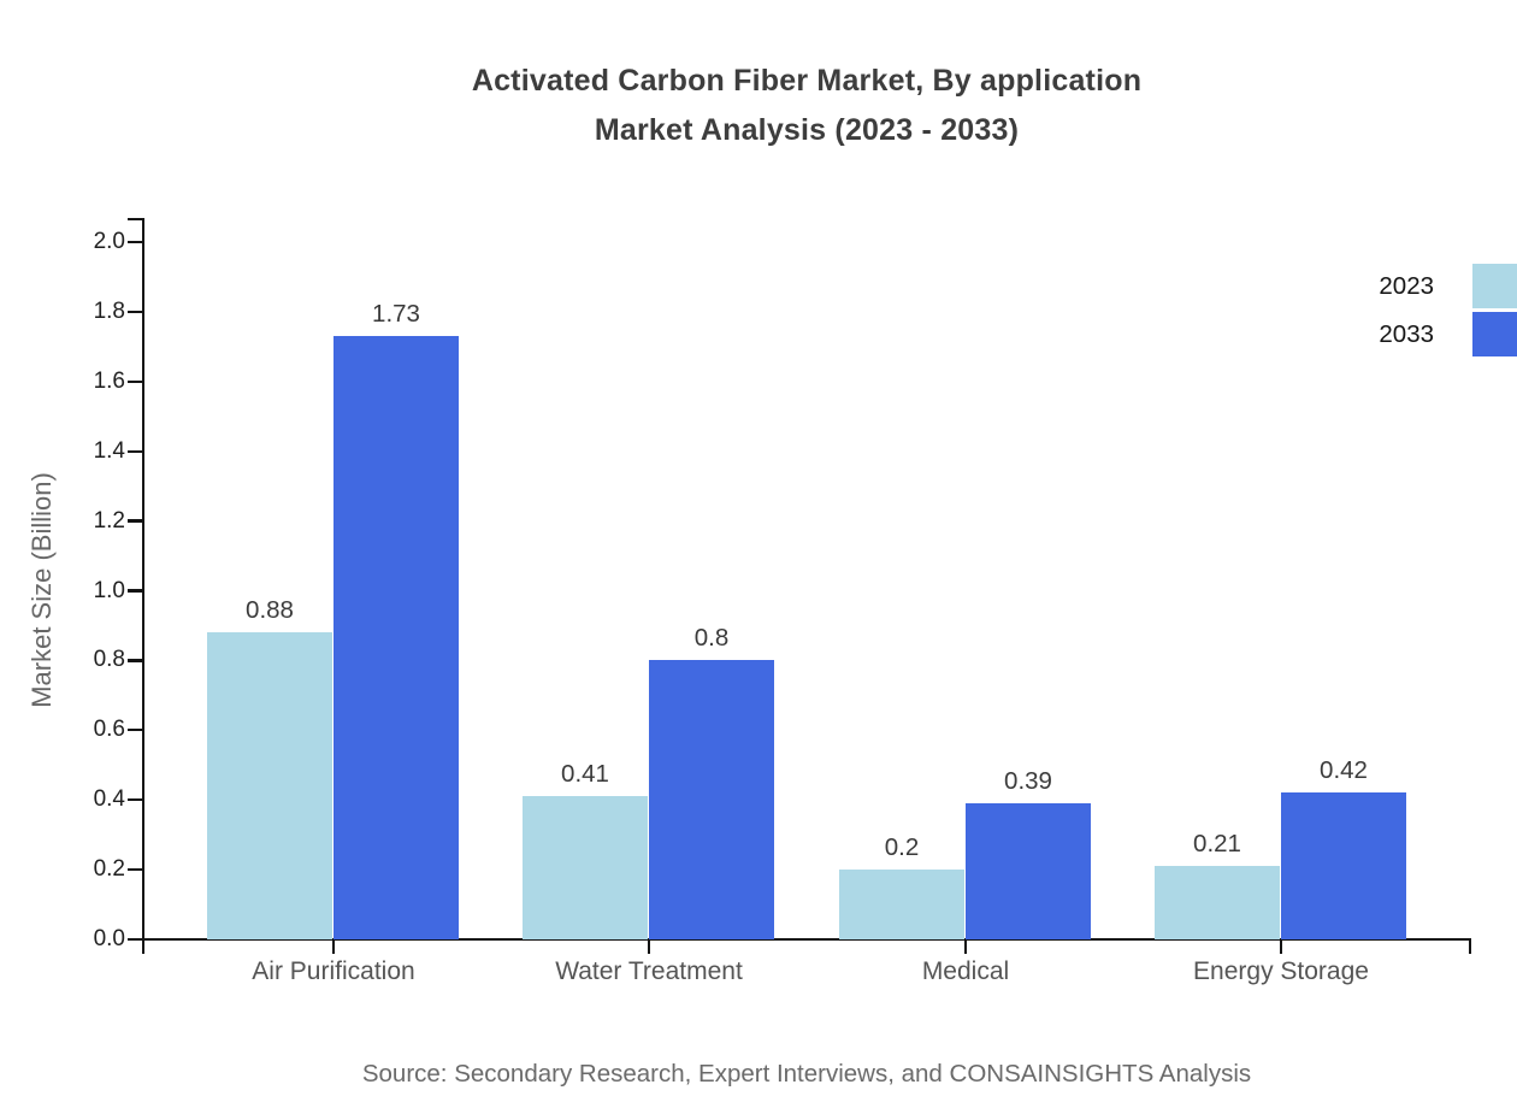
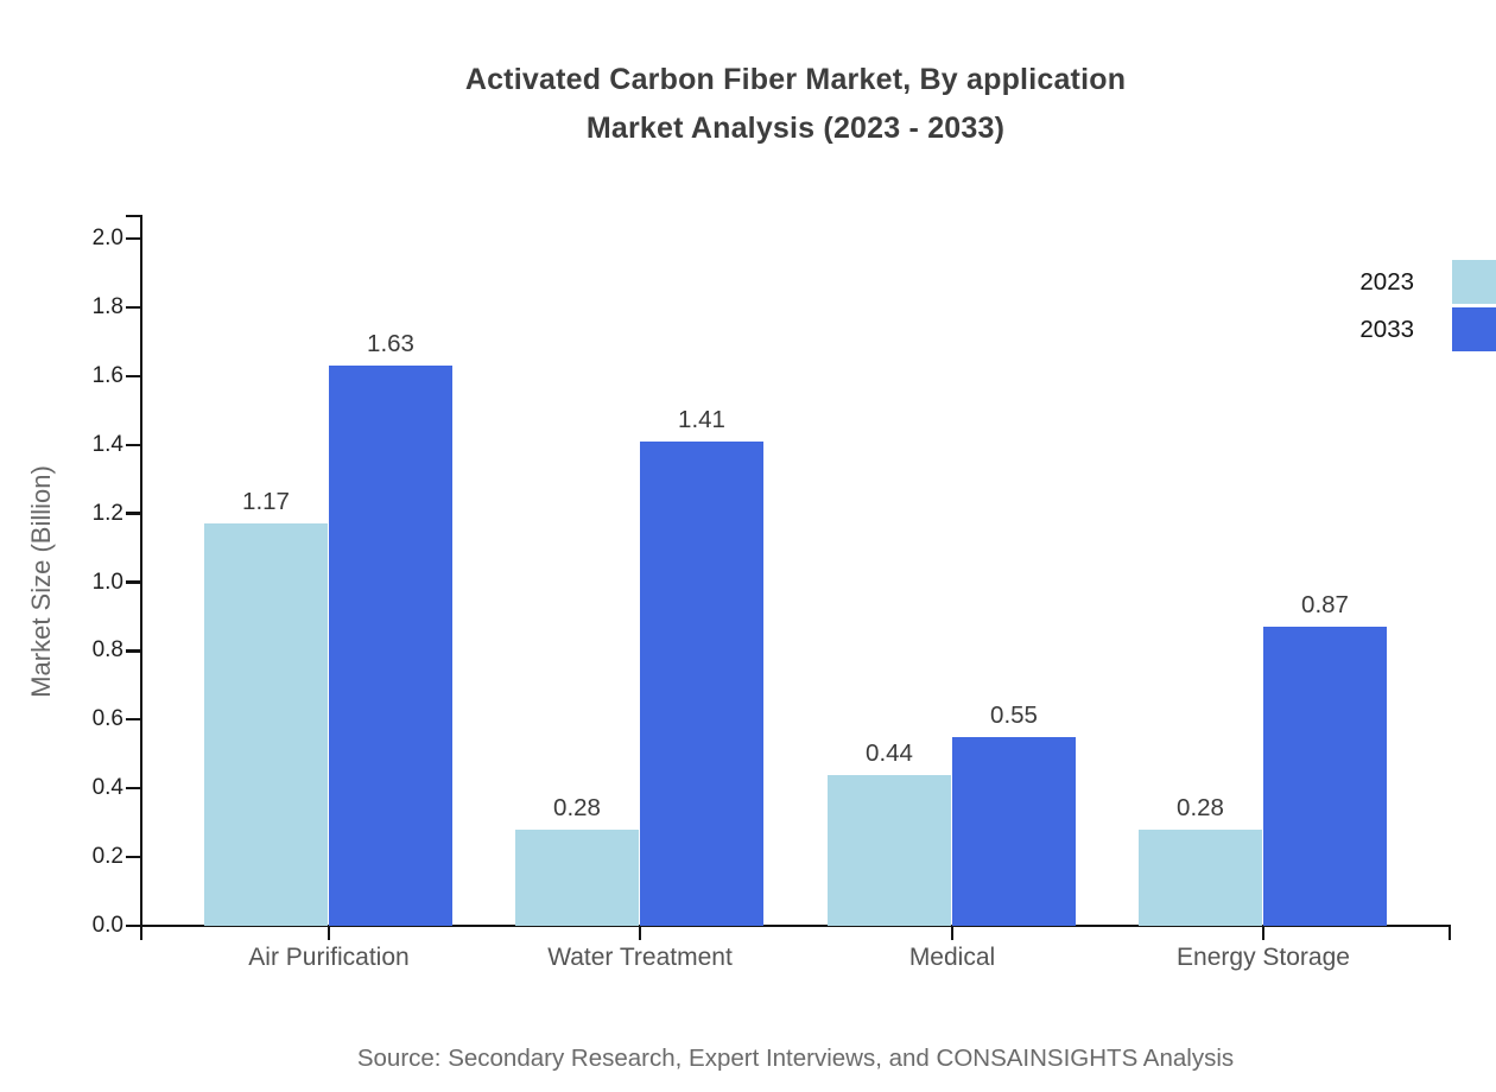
2023/Air Purification: 0.88 -> 1.17
2033/Air Purification: 1.73 -> 1.63
2023/Water Treatment: 0.41 -> 0.28
2033/Water Treatment: 0.8 -> 1.41
2023/Medical: 0.2 -> 0.44
2033/Medical: 0.39 -> 0.55
2023/Energy Storage: 0.21 -> 0.28
2033/Energy Storage: 0.42 -> 0.87
